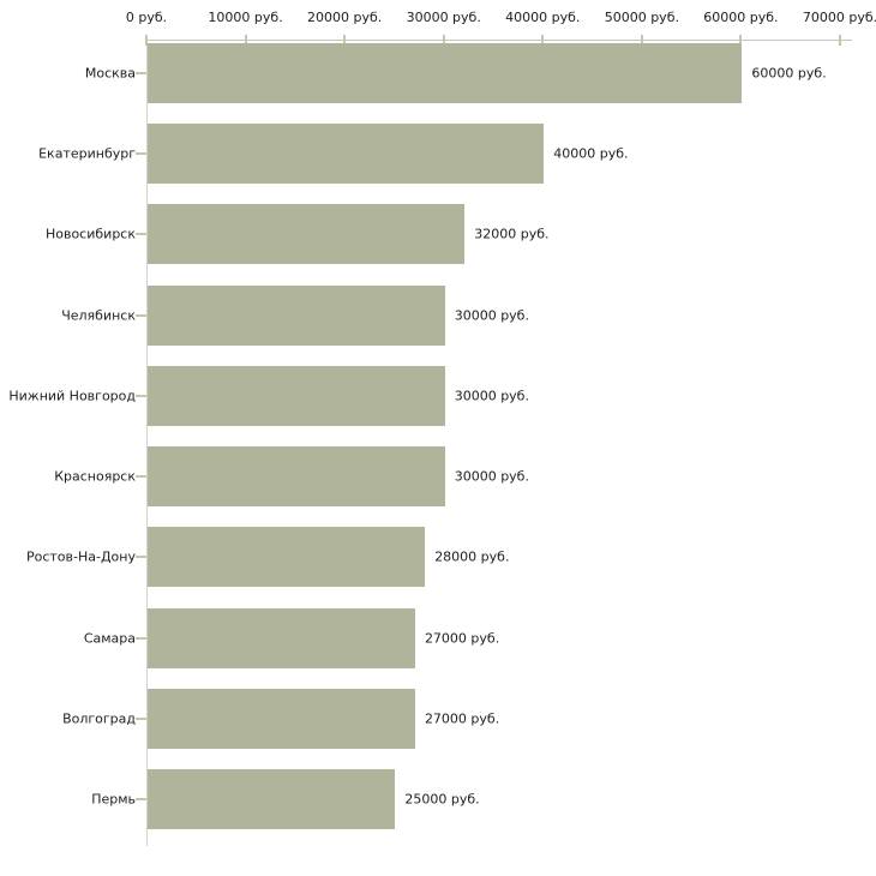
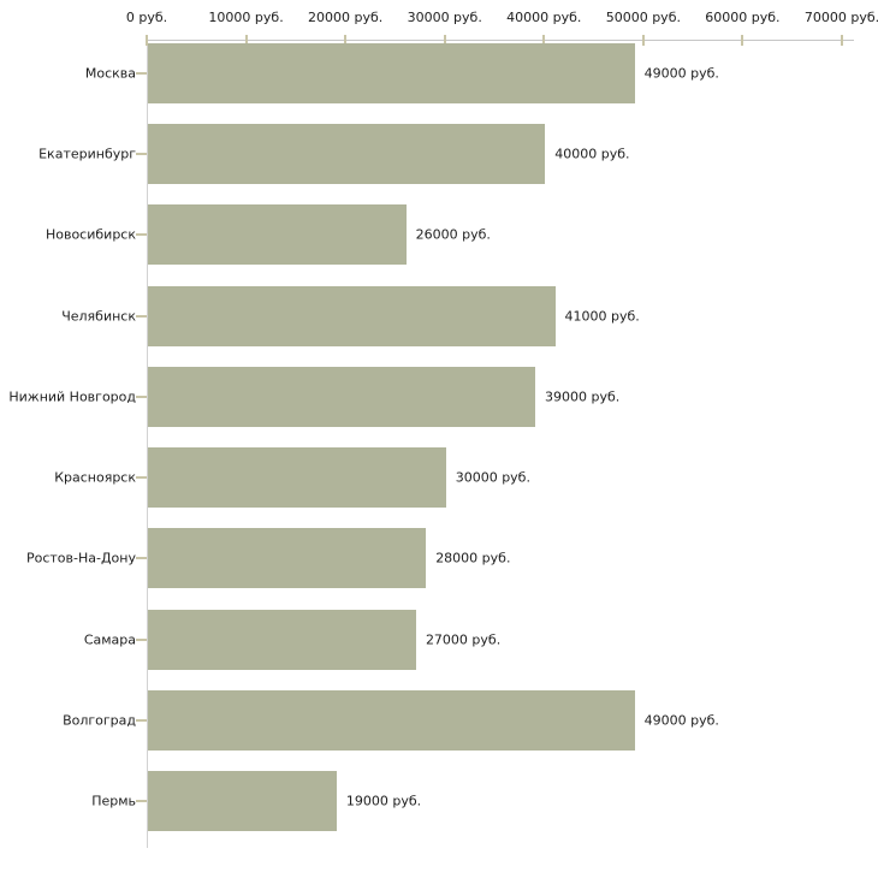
Москва: 60000 -> 49000
Новосибирск: 32000 -> 26000
Челябинск: 30000 -> 41000
Нижний Новгород: 30000 -> 39000
Волгоград: 27000 -> 49000
Пермь: 25000 -> 19000
